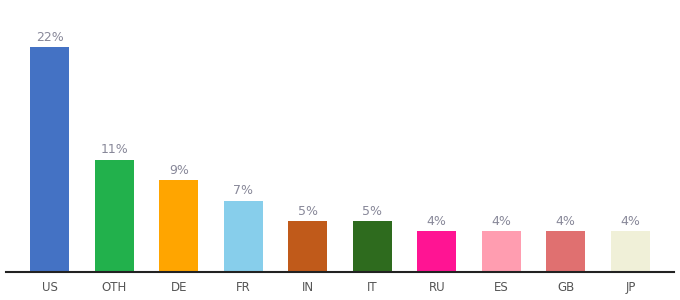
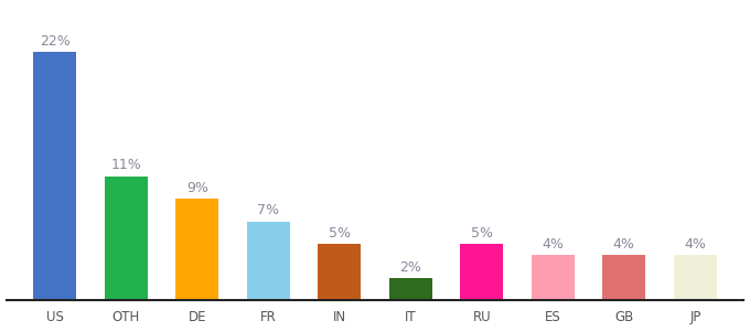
IT: 5% -> 2%
RU: 4% -> 5%
